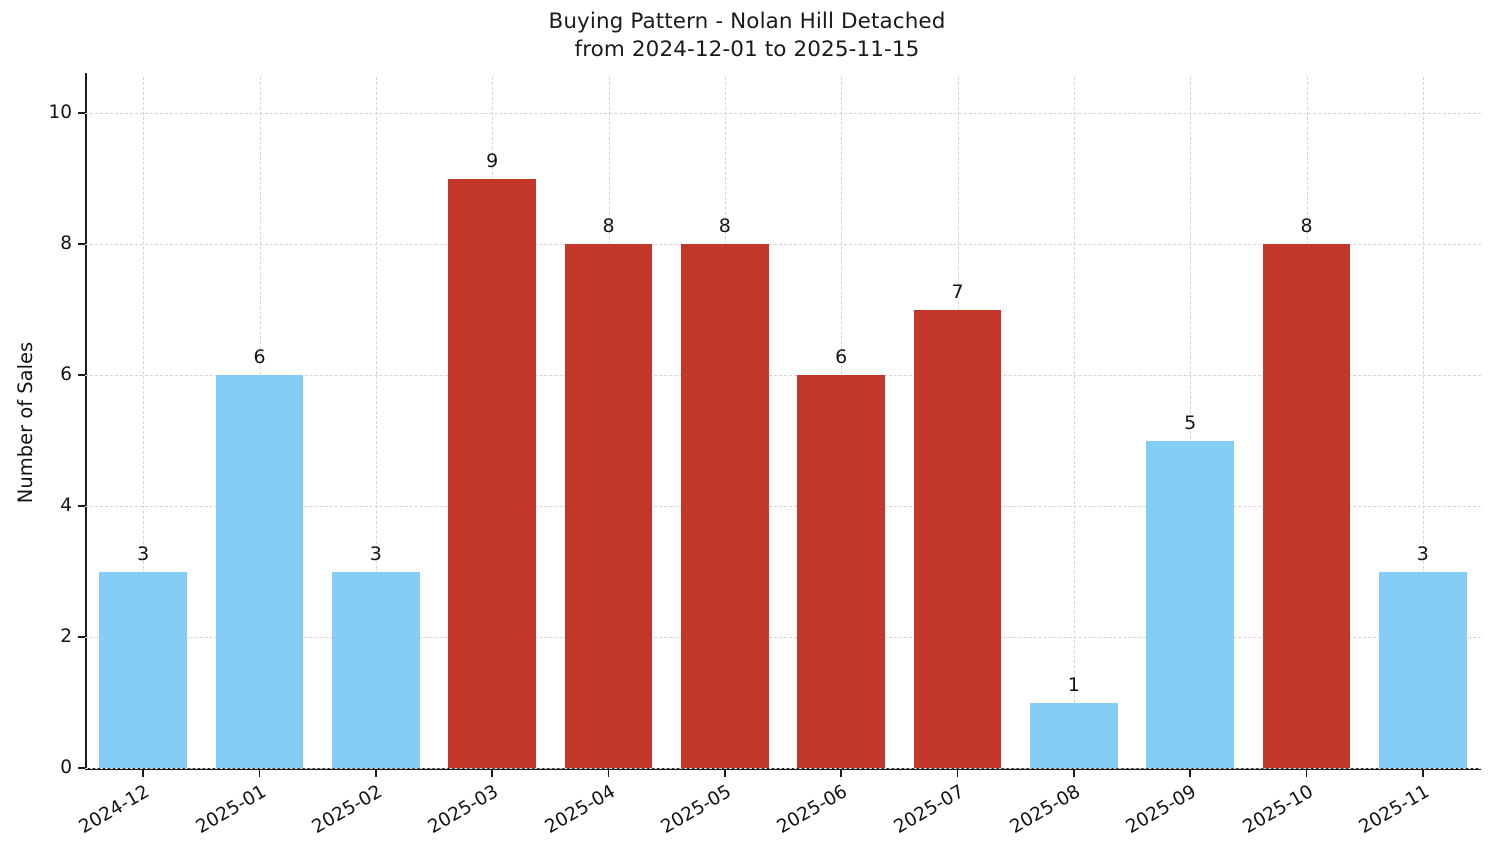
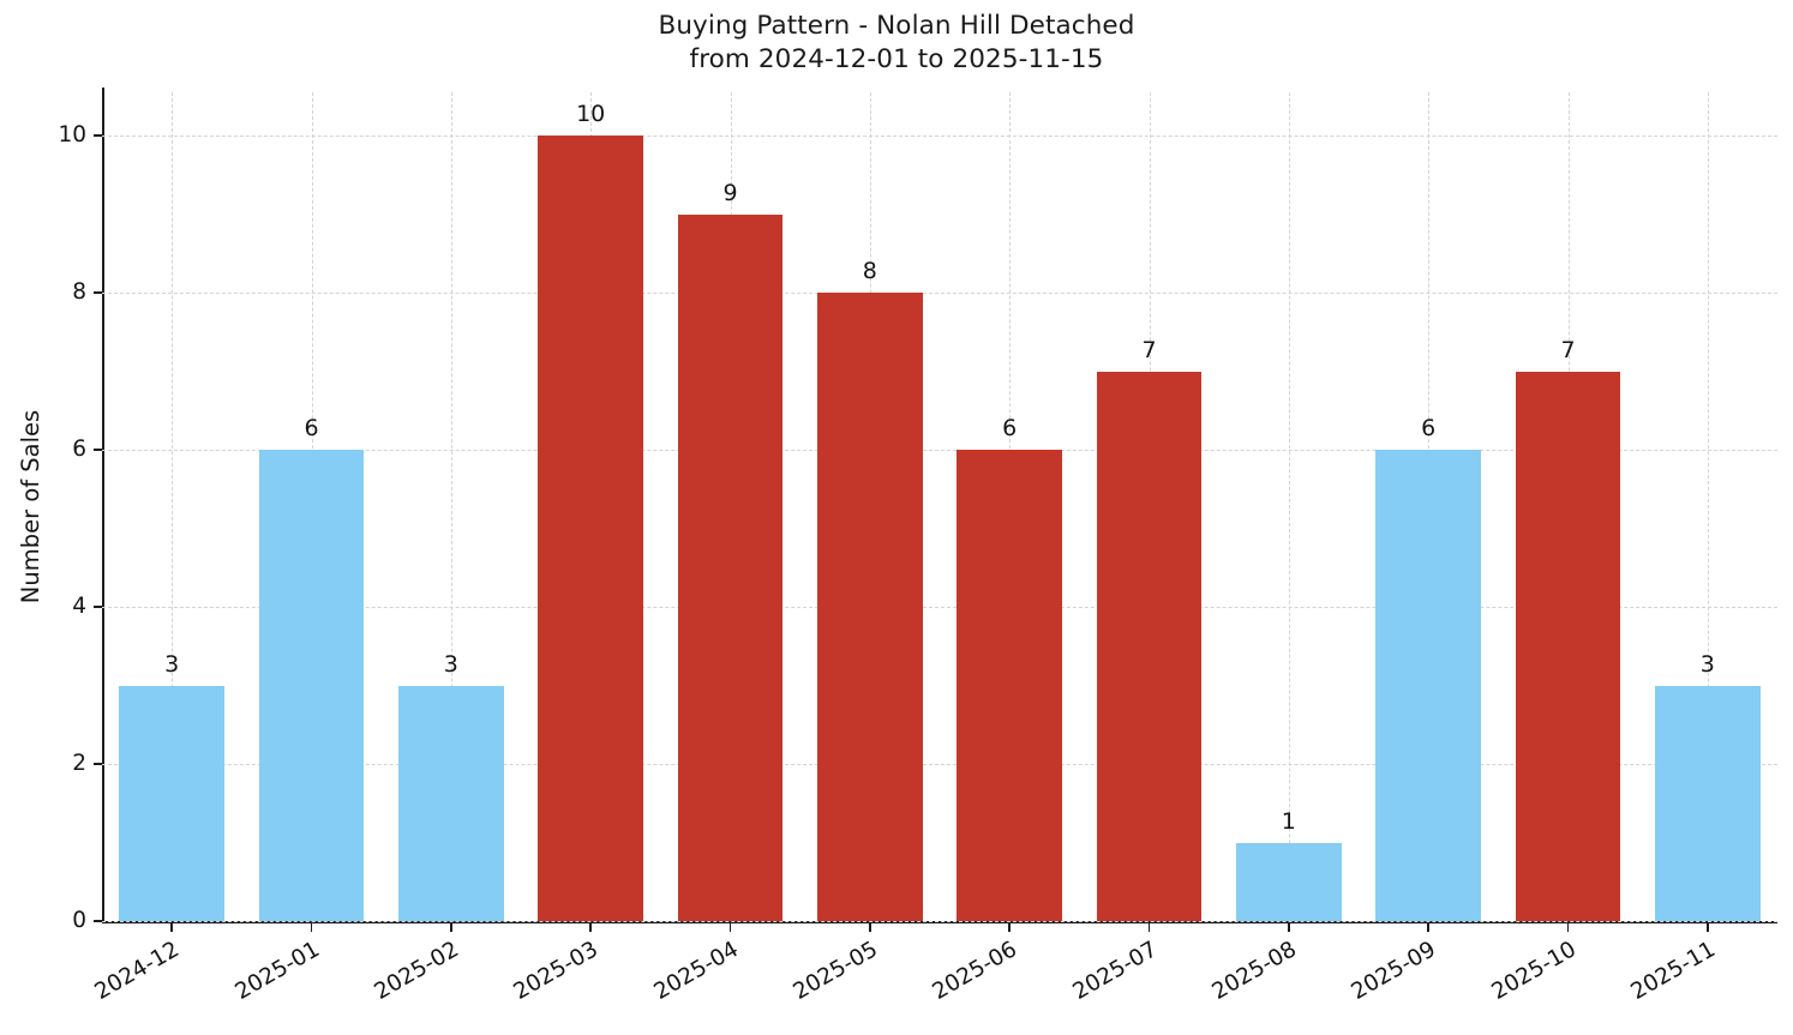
2025-03: 9 -> 10
2025-04: 8 -> 9
2025-09: 5 -> 6
2025-10: 8 -> 7
